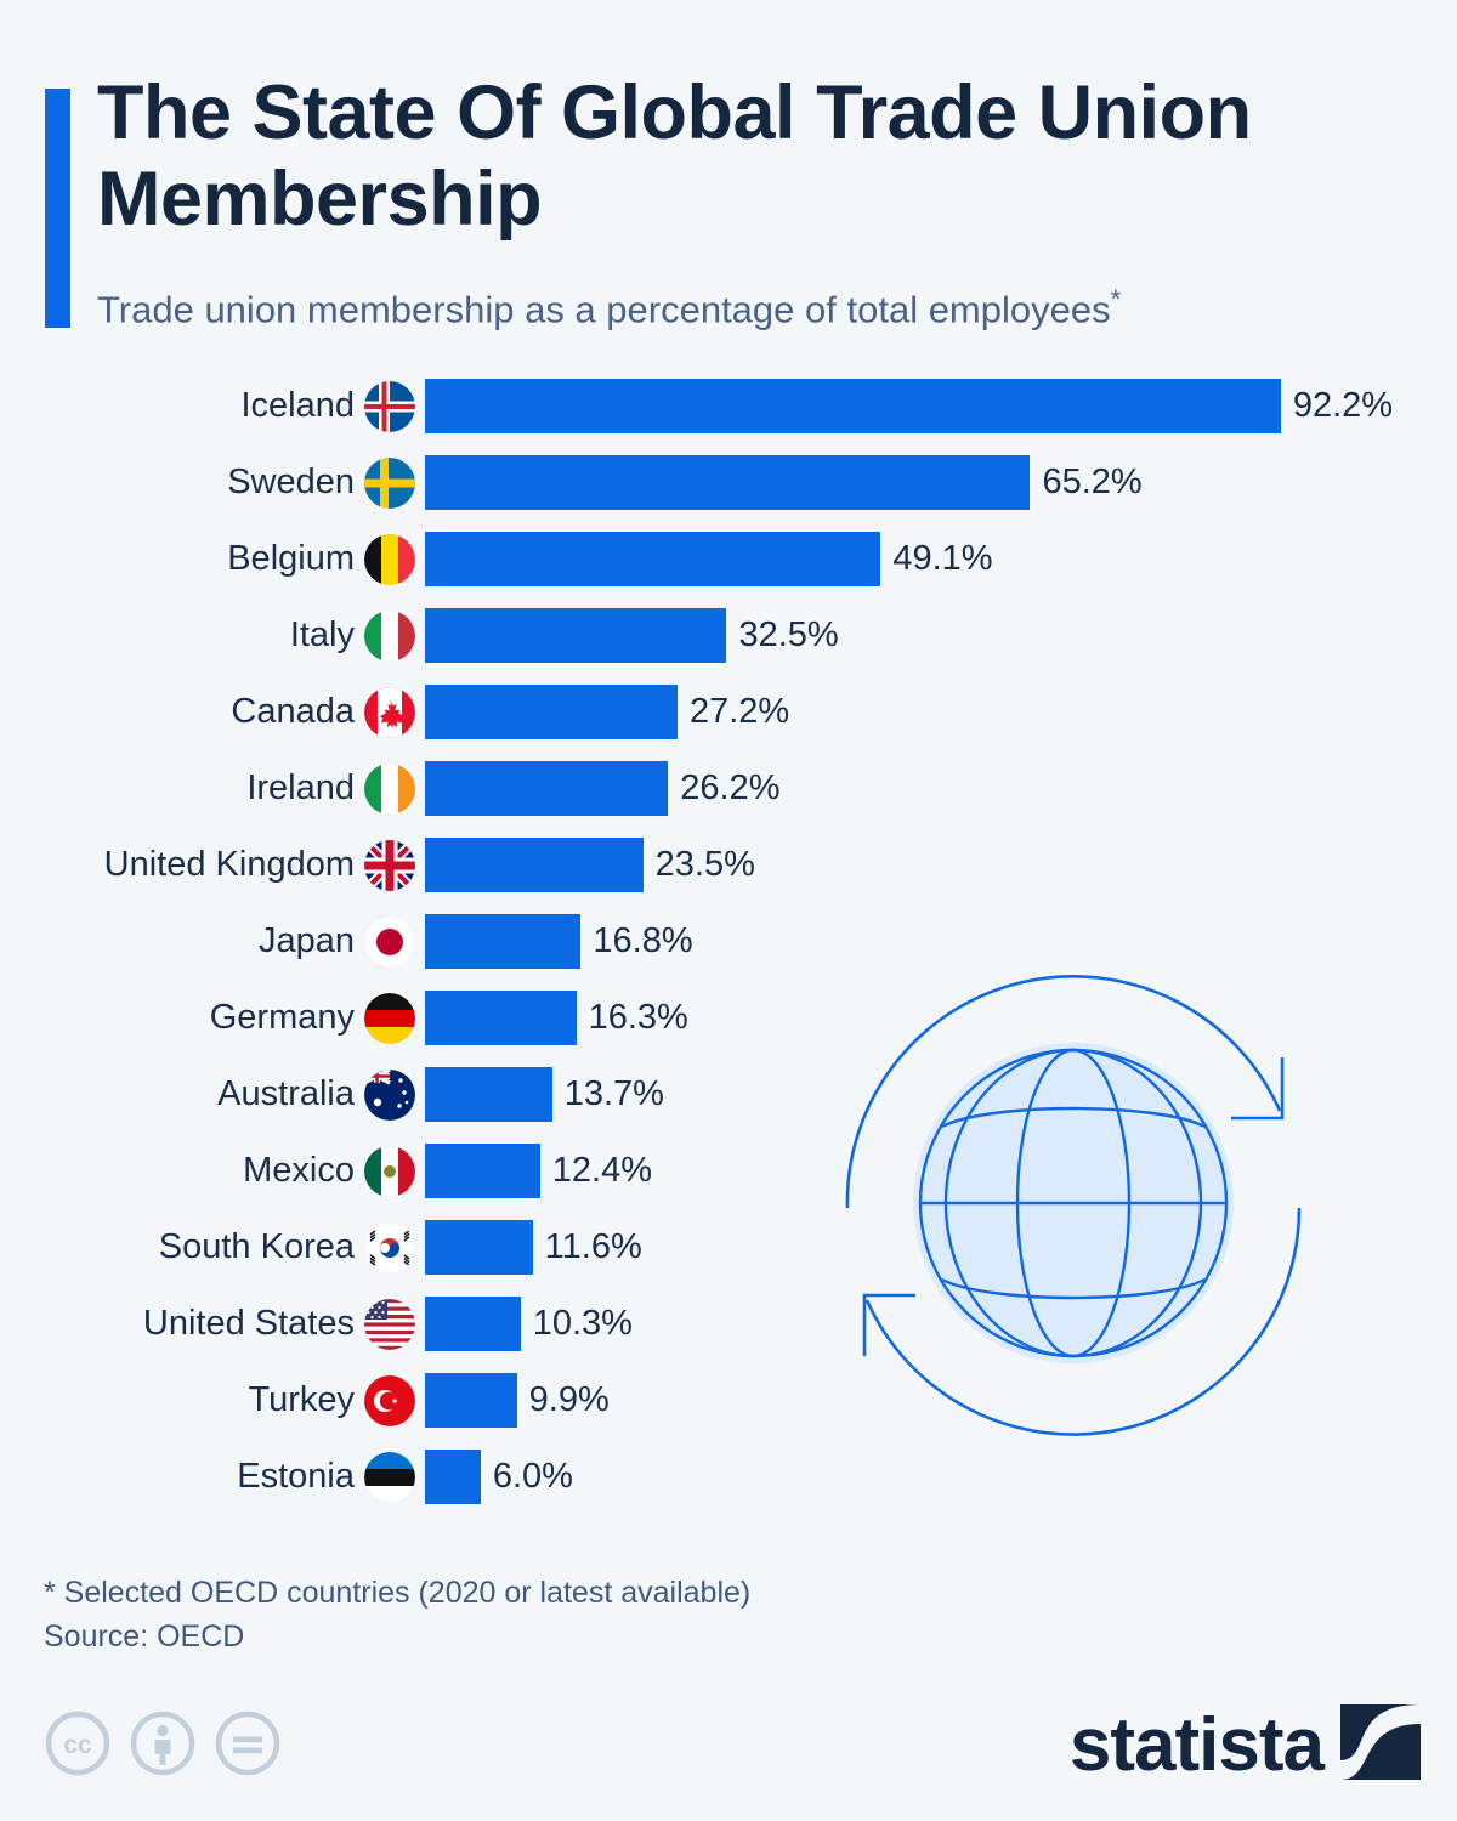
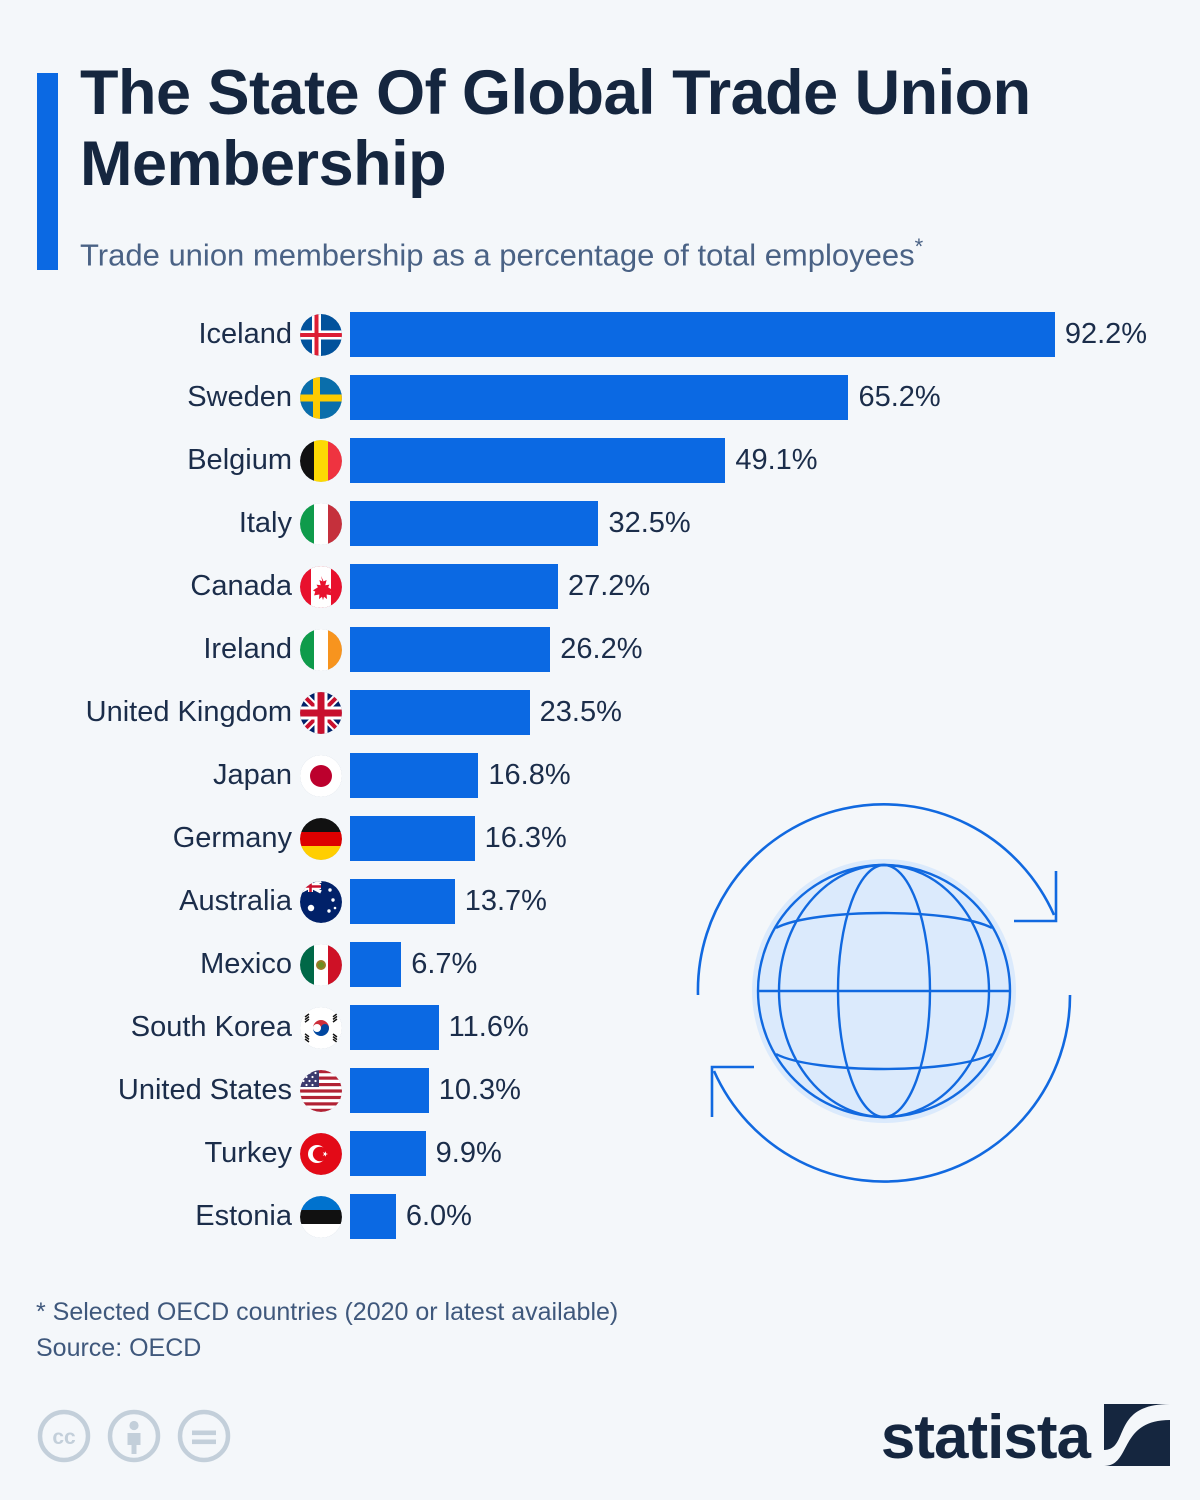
Mexico: 12.4% -> 6.7%
